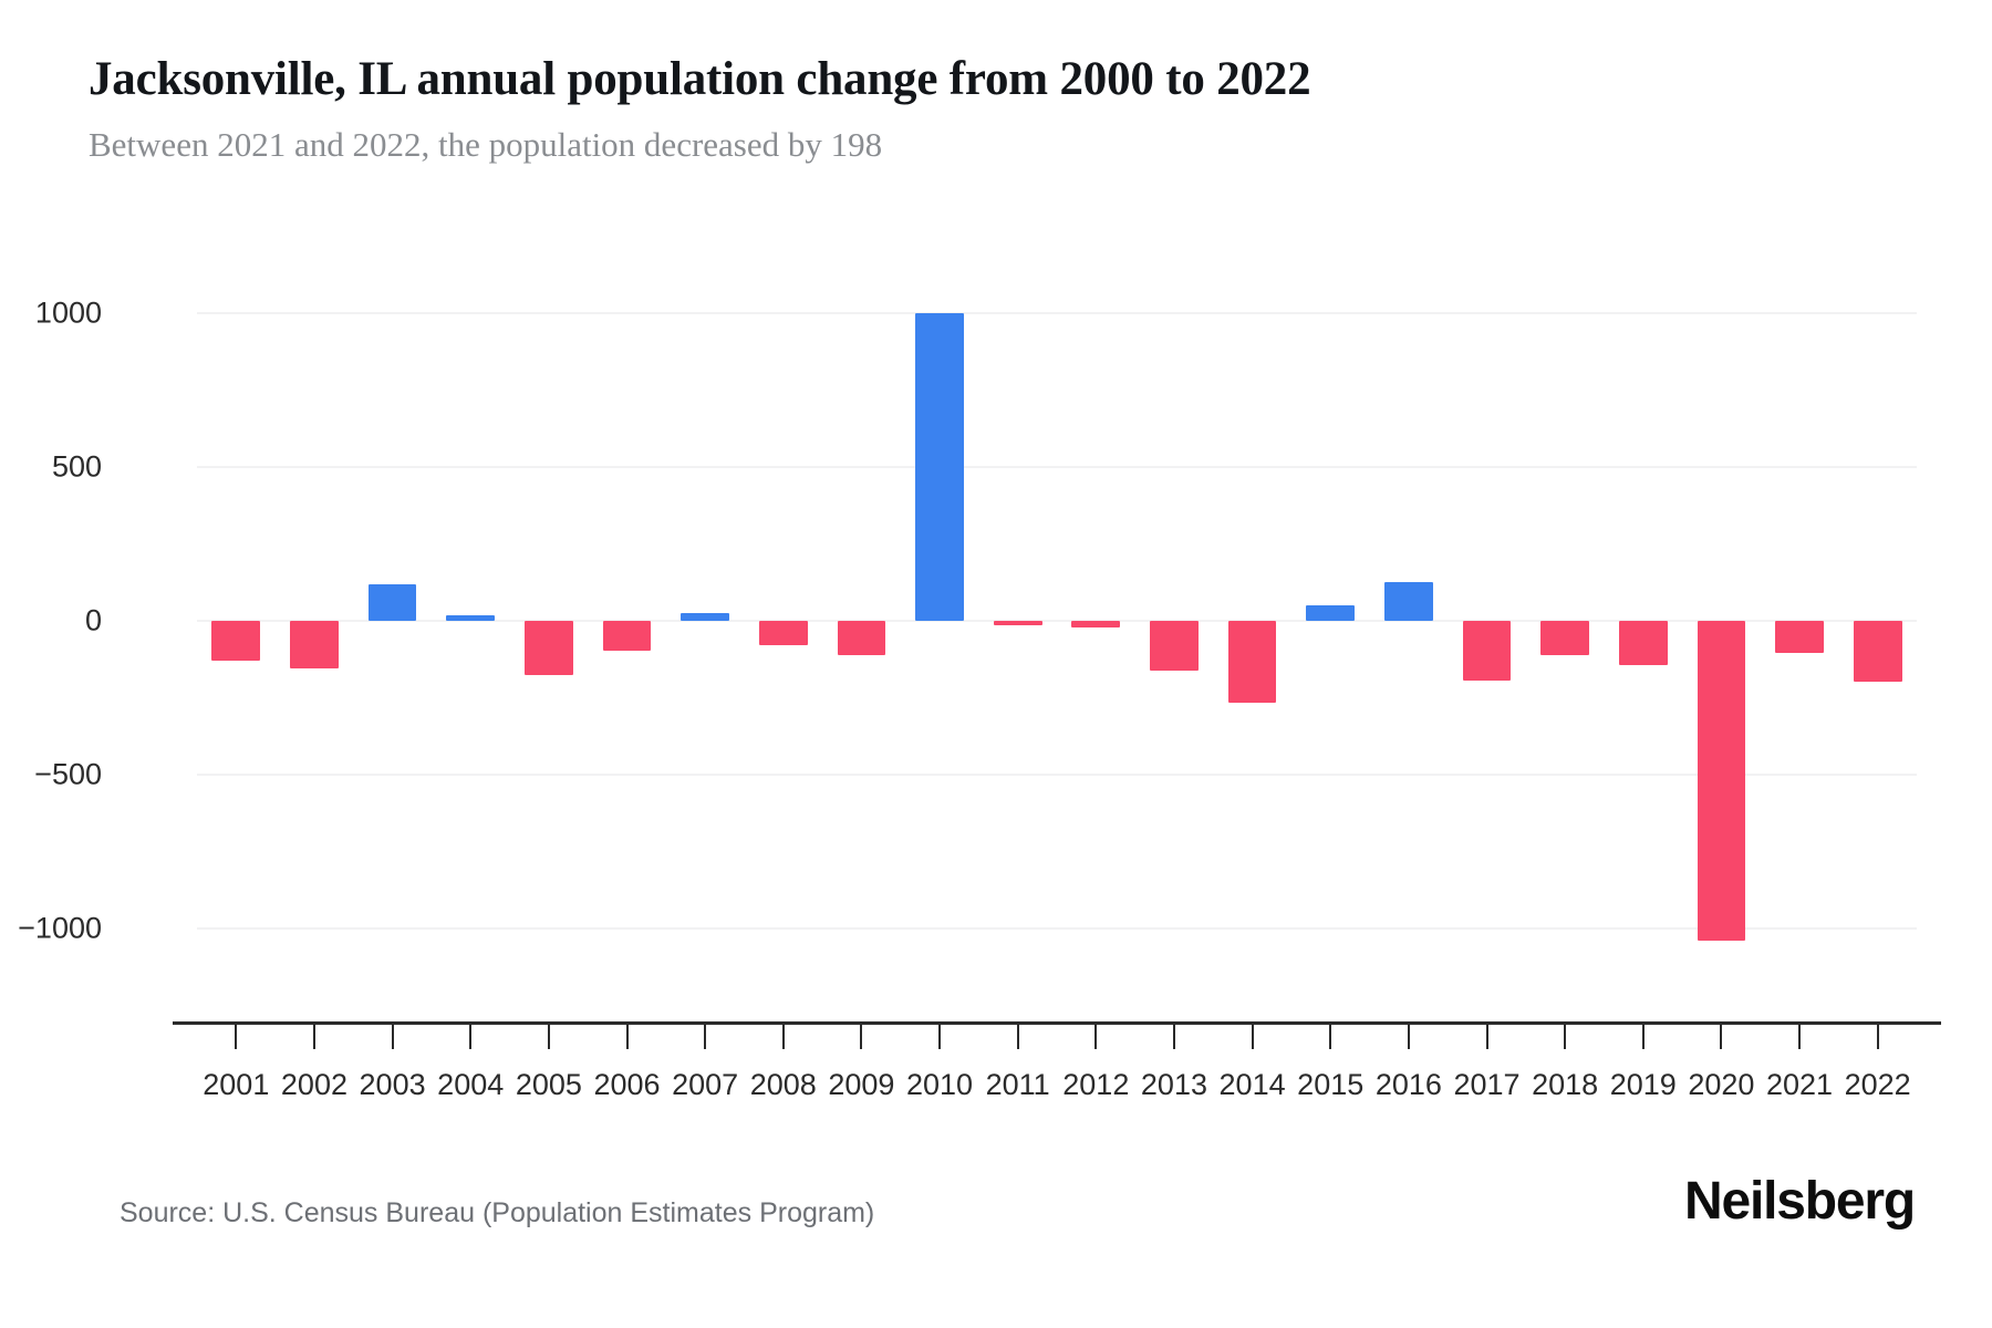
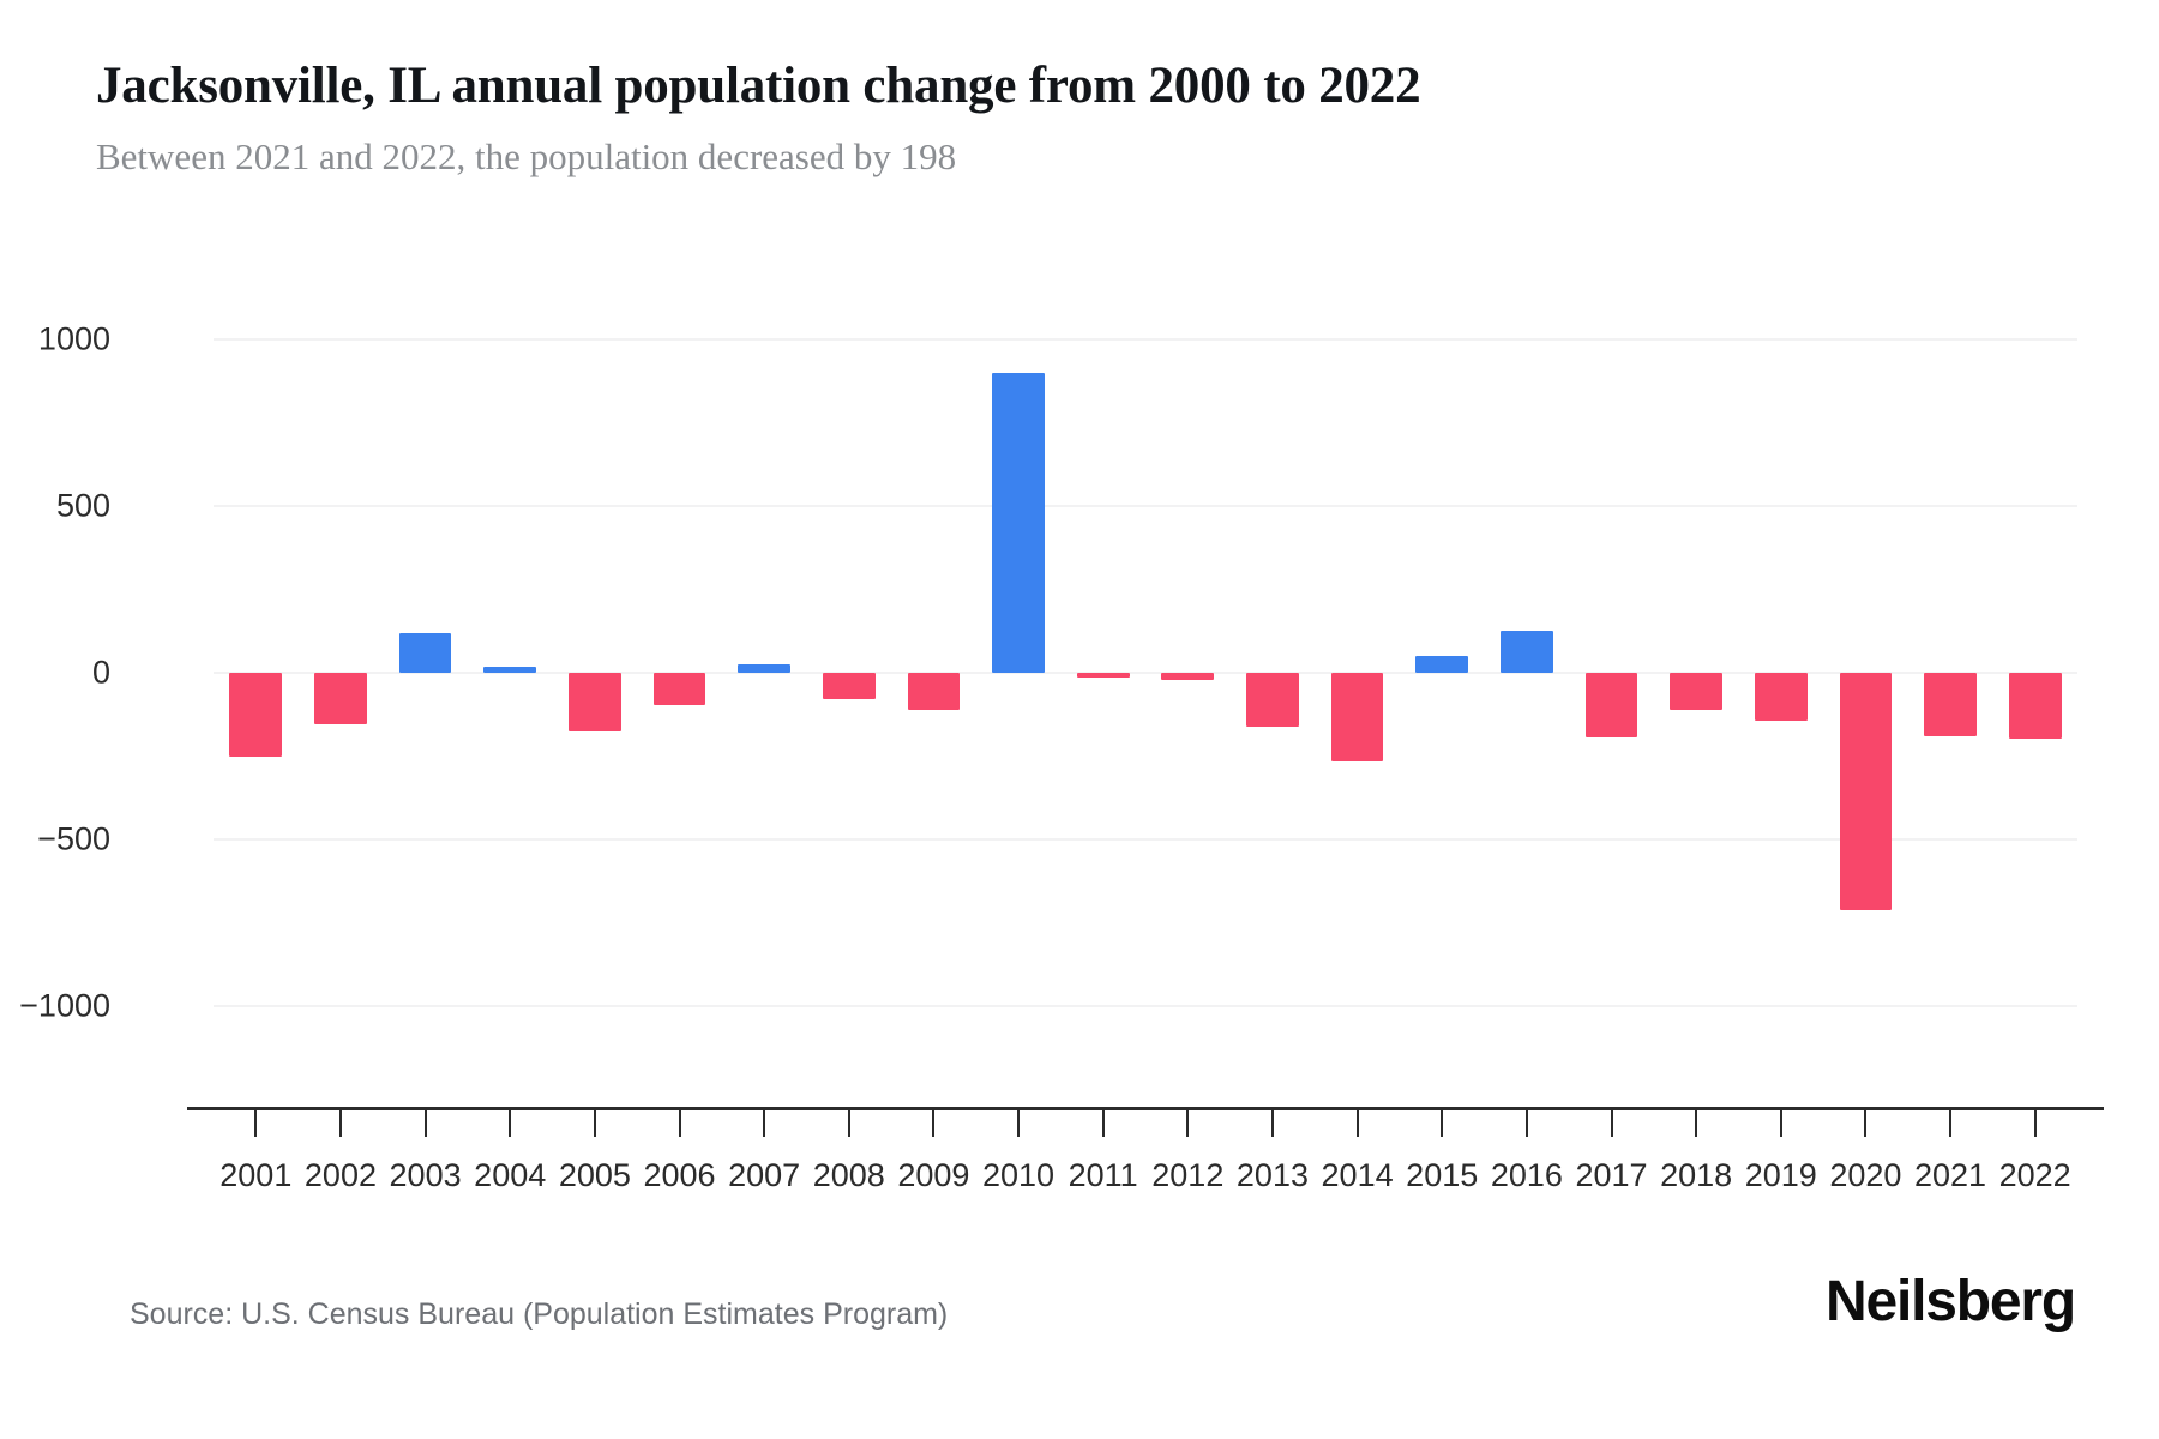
2001: -130 -> -250
2010: 1000 -> 900
2020: -1040 -> -710
2021: -100 -> -190
